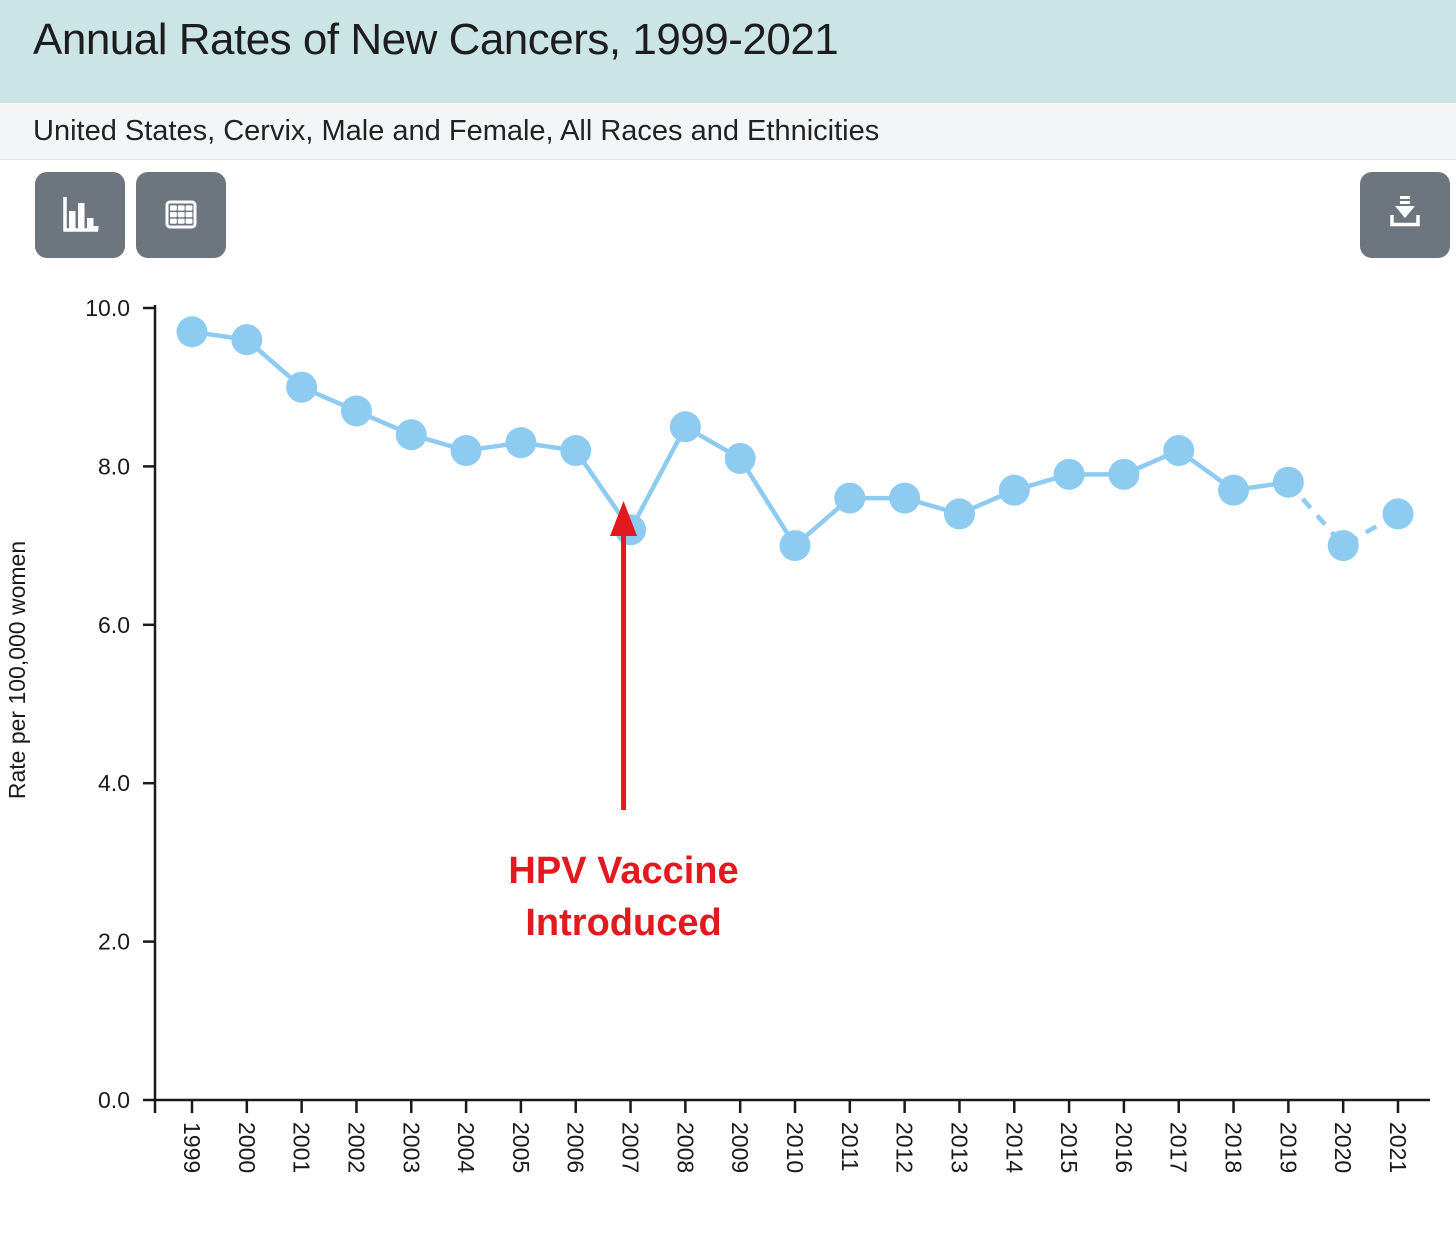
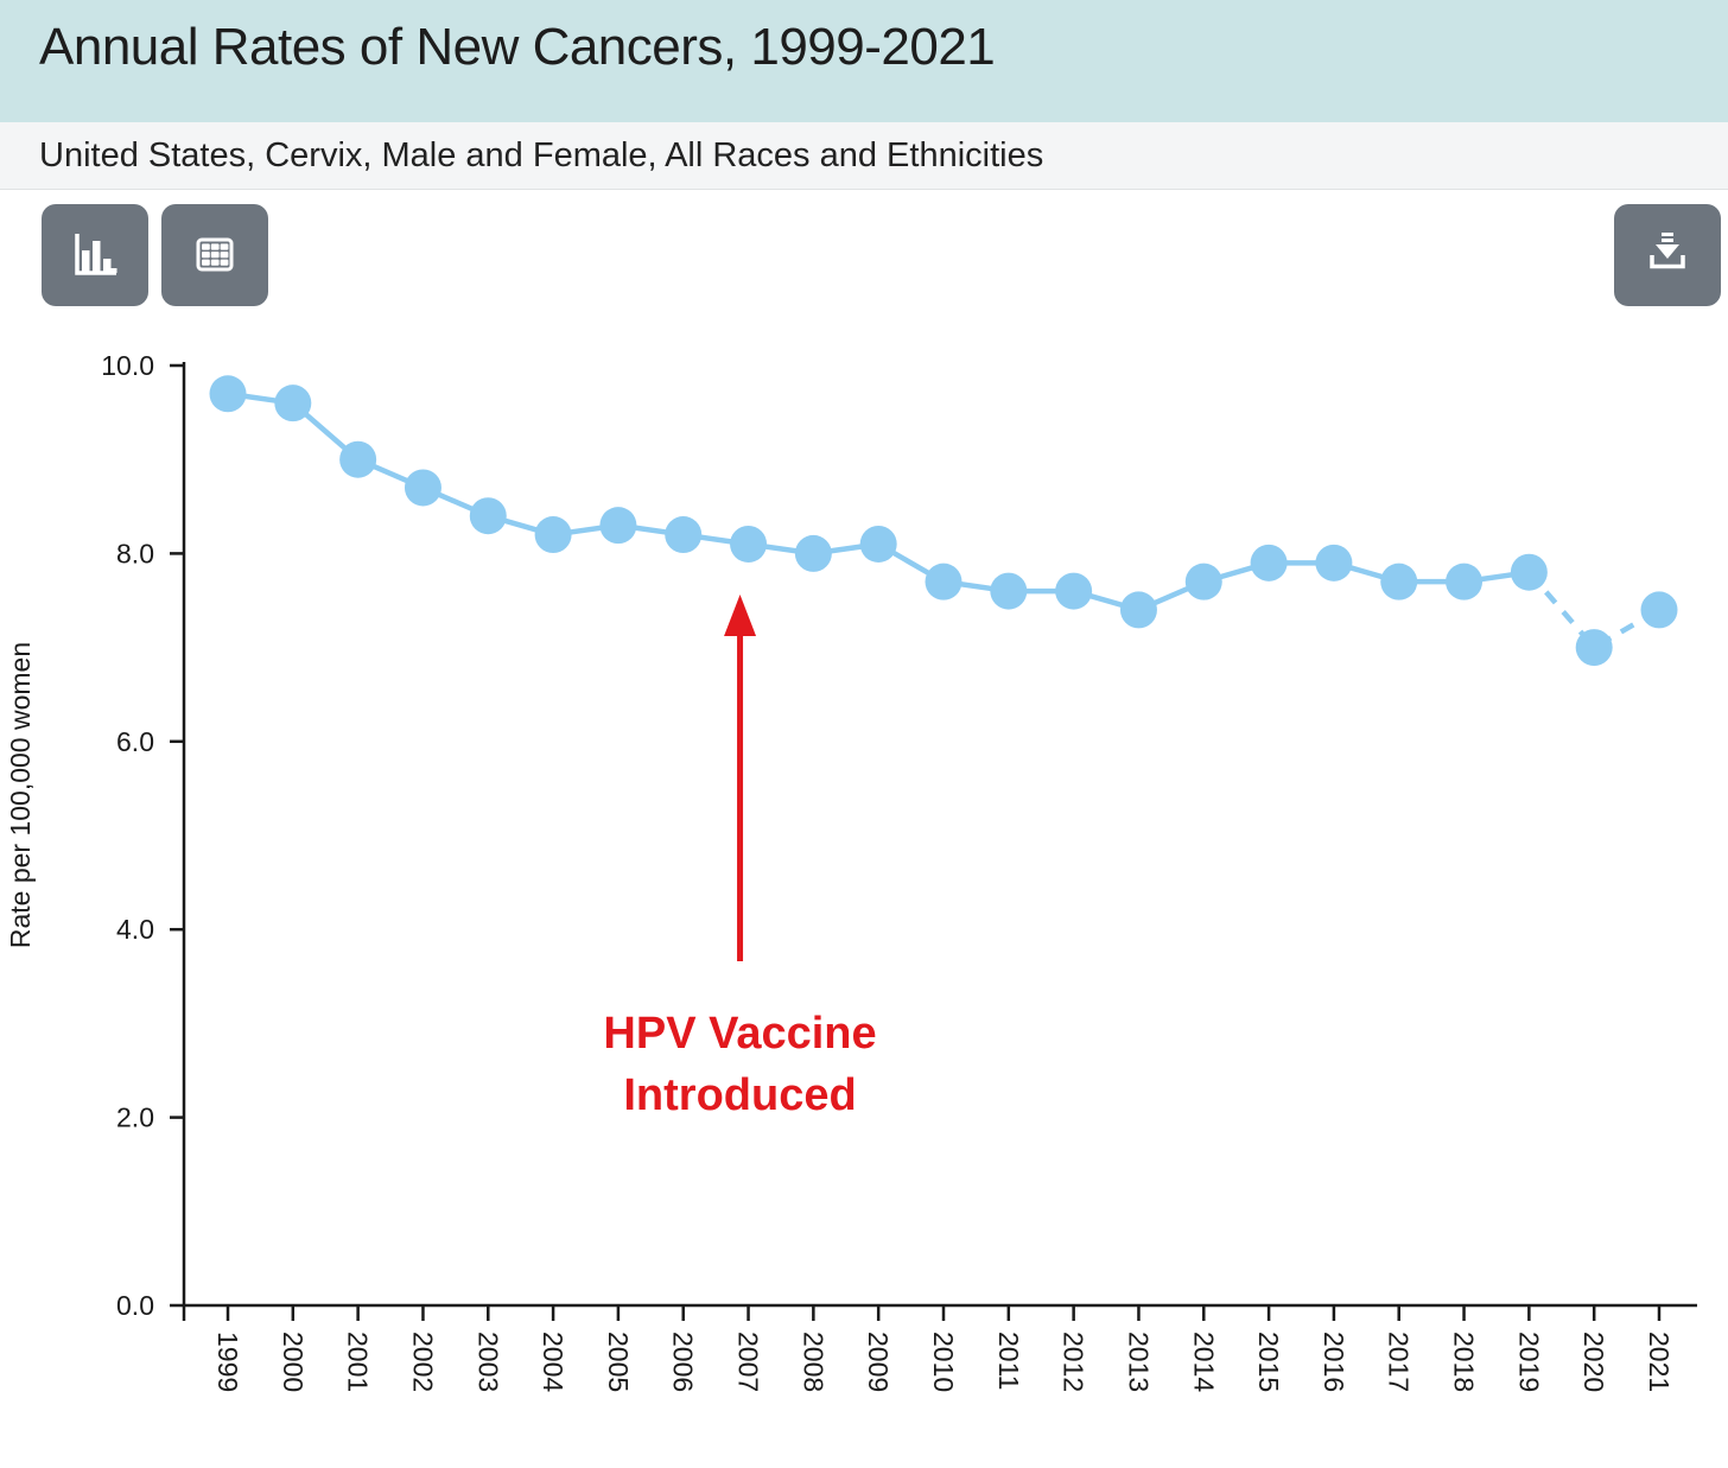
2007: 7.2 -> 8.1
2008: 8.5 -> 8.0
2010: 7.0 -> 7.7
2017: 8.2 -> 7.7
